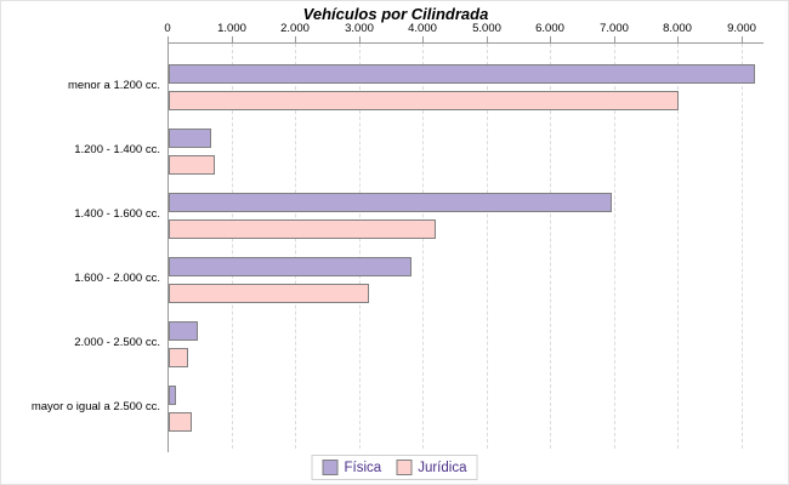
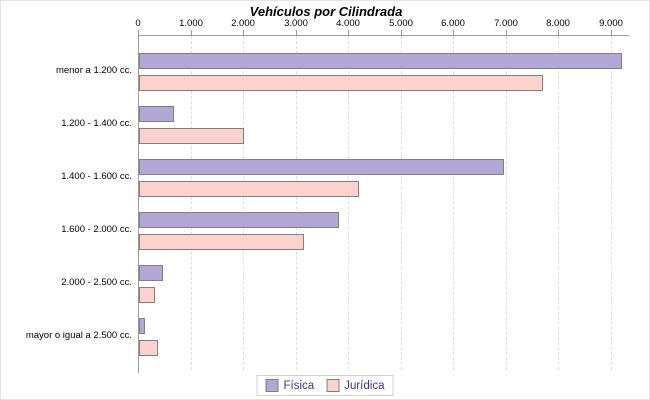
Jurídica/menor a 1.200 cc.: 8000 -> 7700
Jurídica/1.200 - 1.400 cc.: 700 -> 2000
